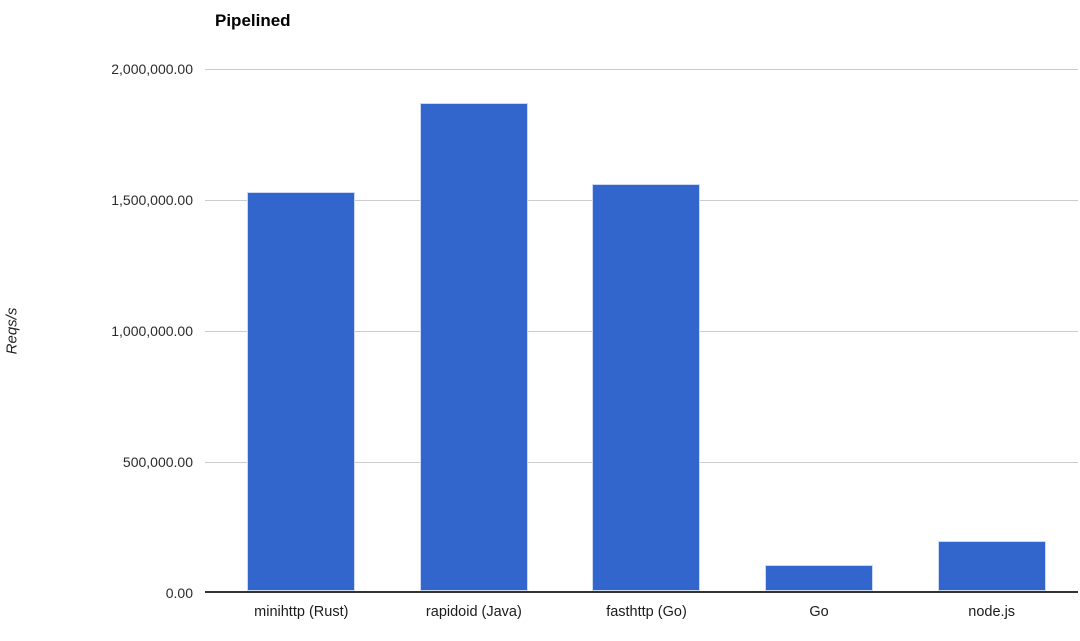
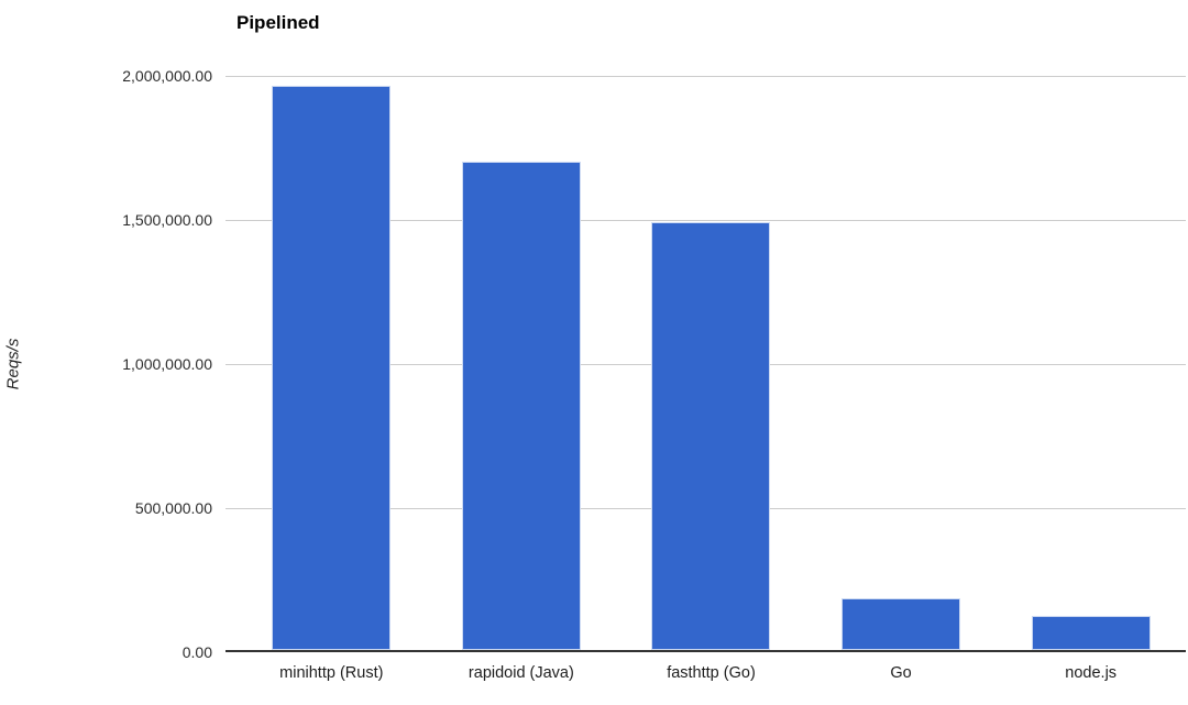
minihttp (Rust): 1530000 -> 1960000
rapidoid (Java): 1870000 -> 1700000
fasthttp (Go): 1560000 -> 1490000
Go: 100000 -> 180000
node.js: 190000 -> 120000
